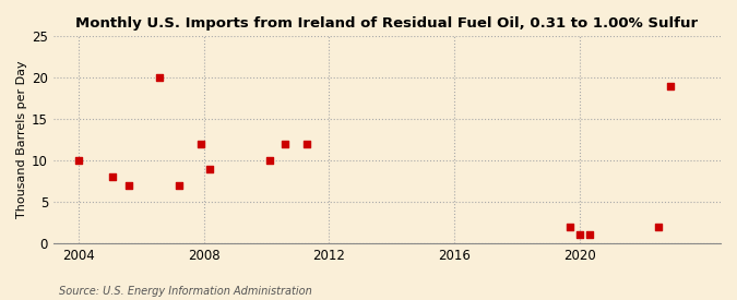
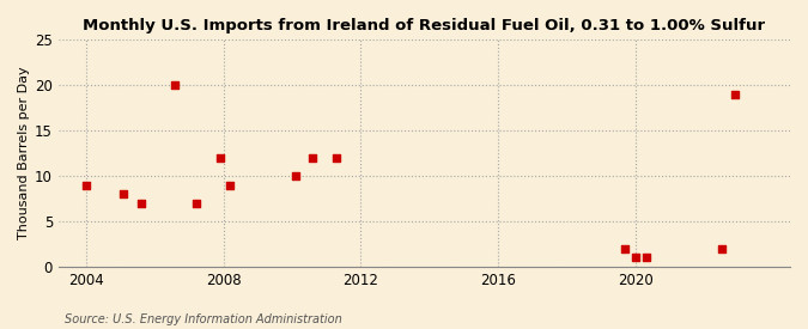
2004: 10 -> 9
